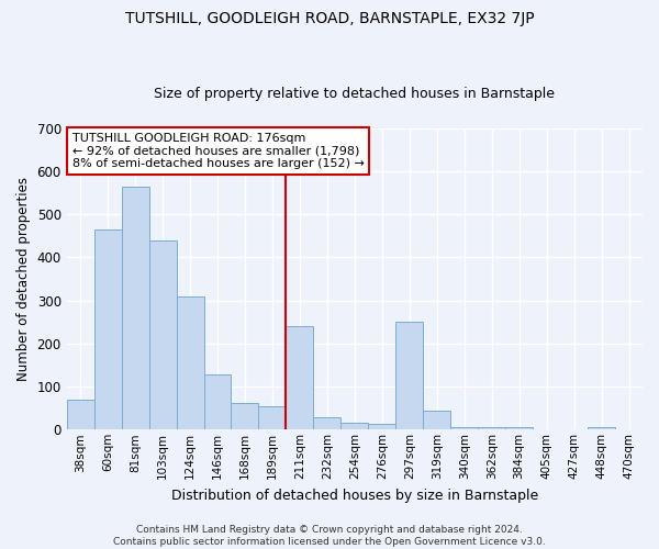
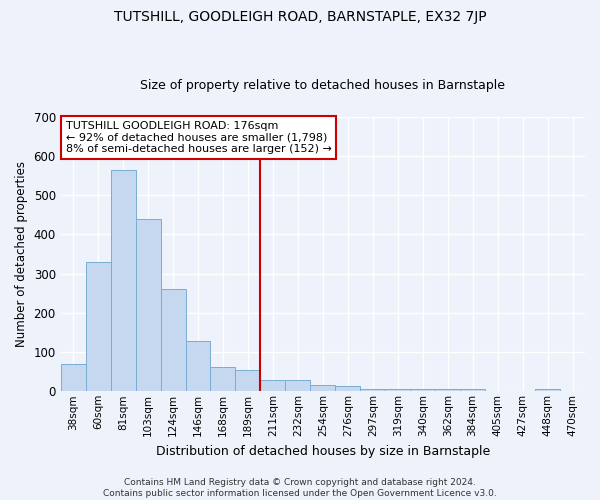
60sqm: 465 -> 330
124sqm: 310 -> 260
211sqm: 240 -> 28
297sqm: 250 -> 5
319sqm: 45 -> 5
